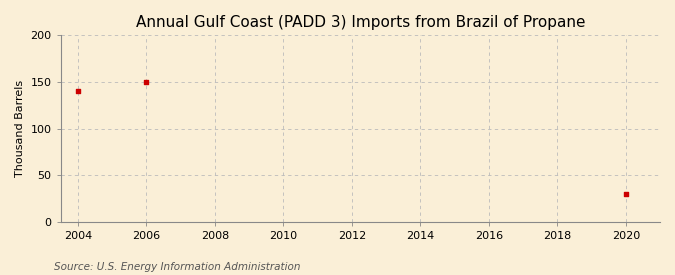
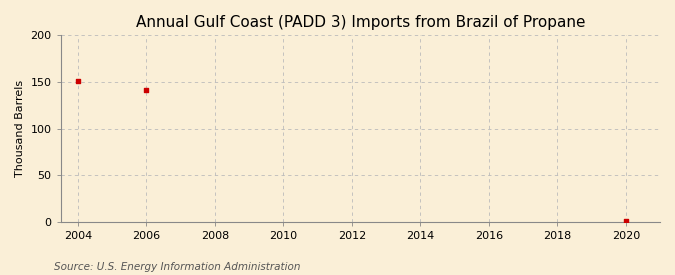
2004: 140 -> 151
2006: 150 -> 141
2020: 30 -> 1
